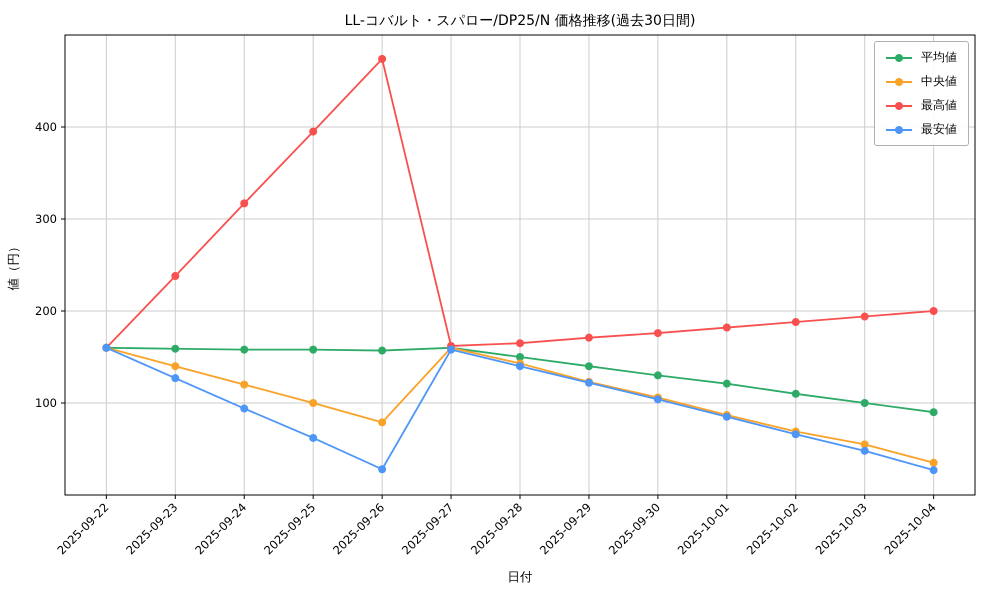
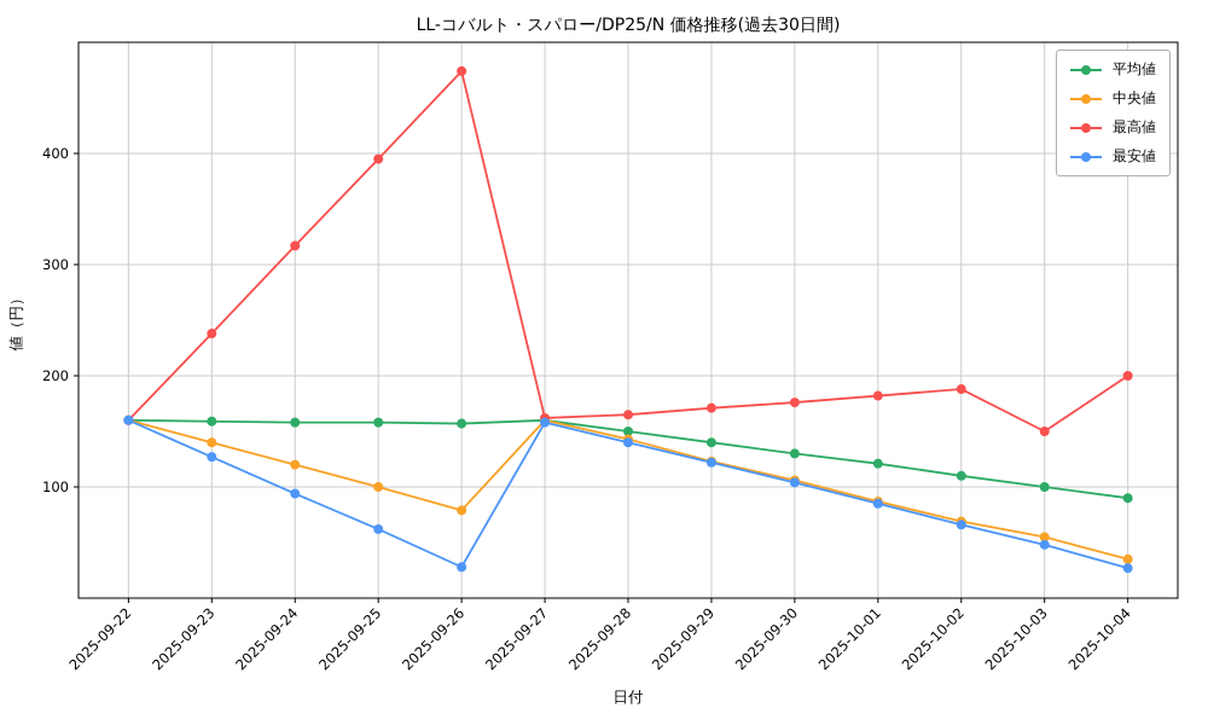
最高値/2025-10-03: 190 -> 150
